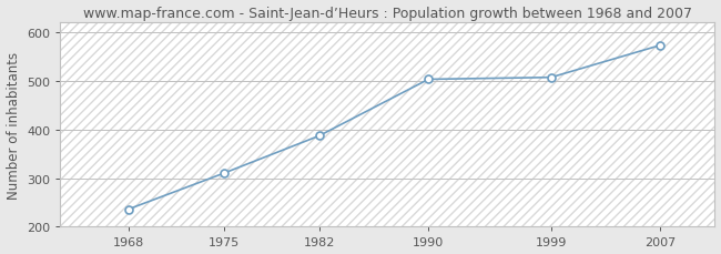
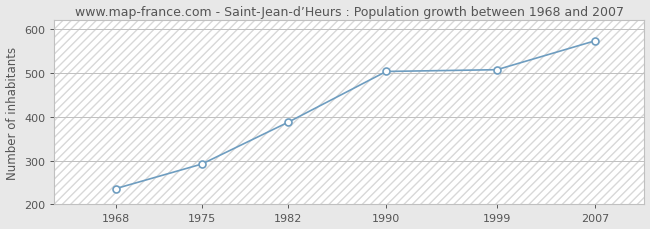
1975: 310 -> 292
